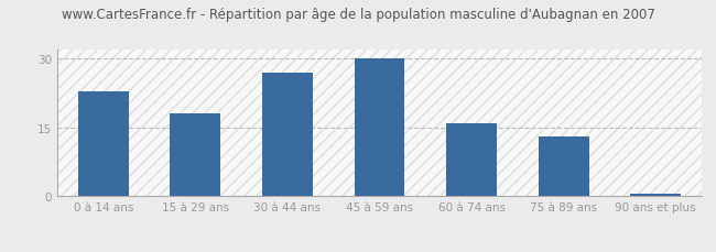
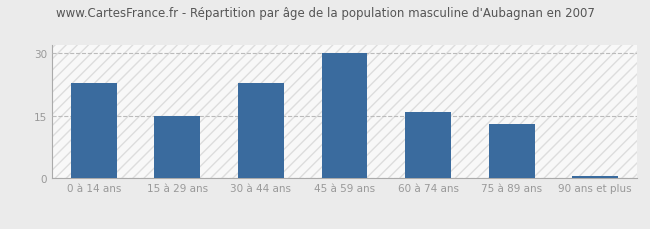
15 à 29 ans: 18.0 -> 15.0
30 à 44 ans: 27.0 -> 23.0
